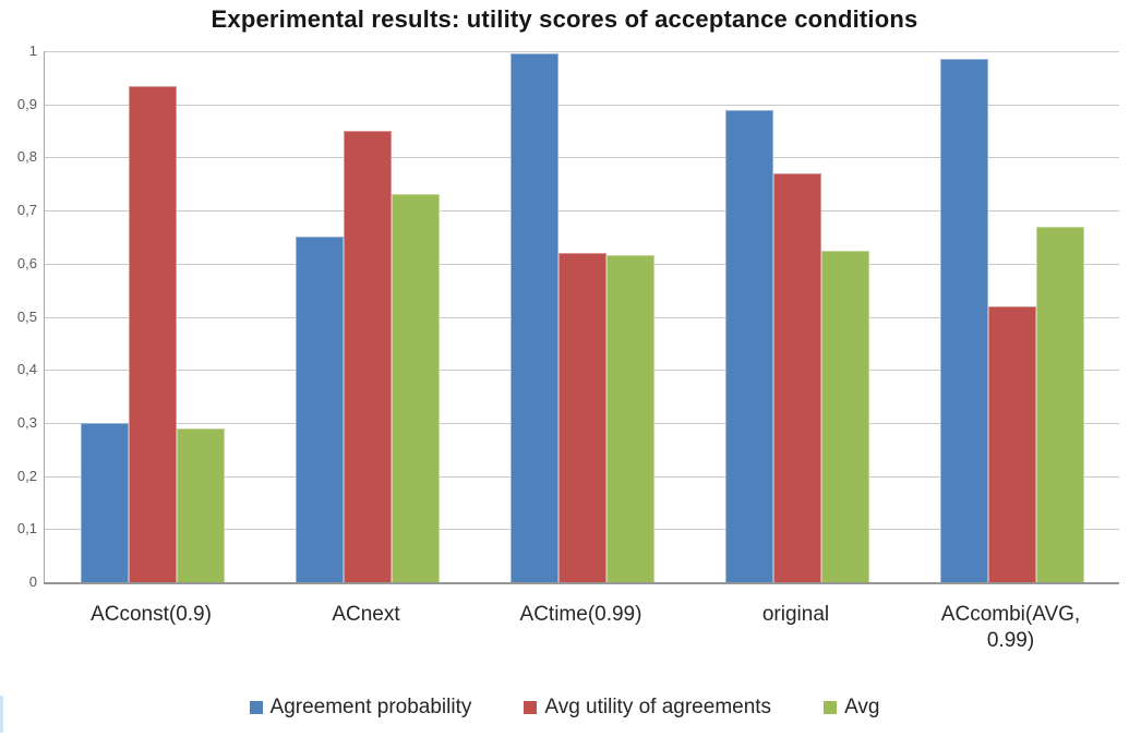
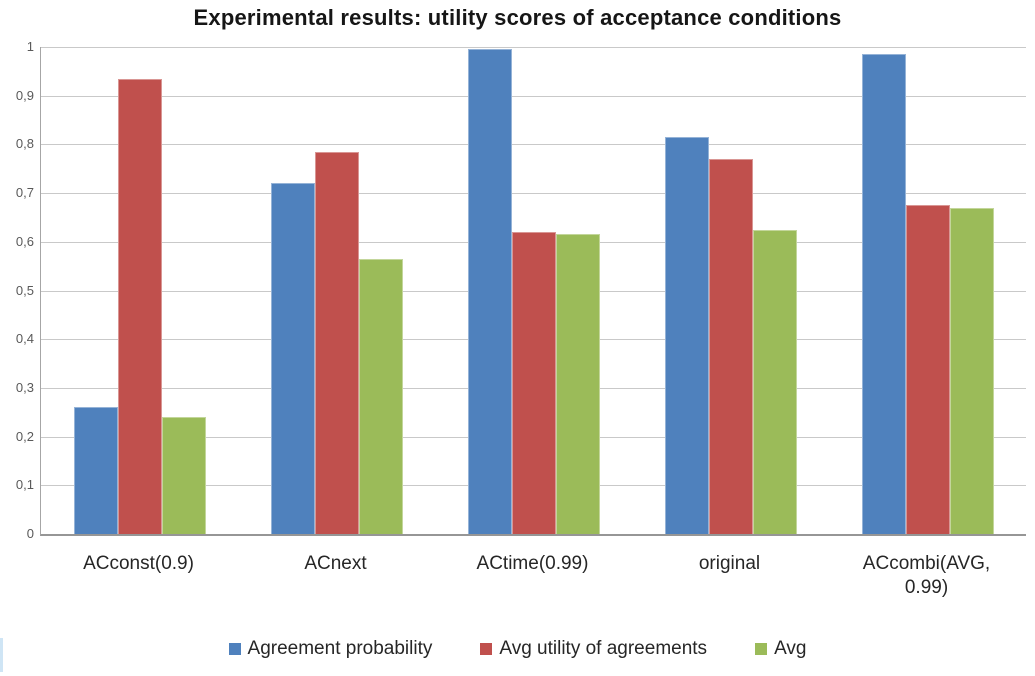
Agreement probability/ACconst(0.9): 0,30 -> 0,26
Avg/ACconst(0.9): 0,29 -> 0,24
Agreement probability/ACnext: 0,65 -> 0,72
Avg utility of agreements/ACnext: 0,85 -> 0,79
Avg/ACnext: 0,73 -> 0,56
Agreement probability/original: 0,89 -> 0,81
Avg utility of agreements/ACcombi(AVG, 0.99): 0,52 -> 0,68
